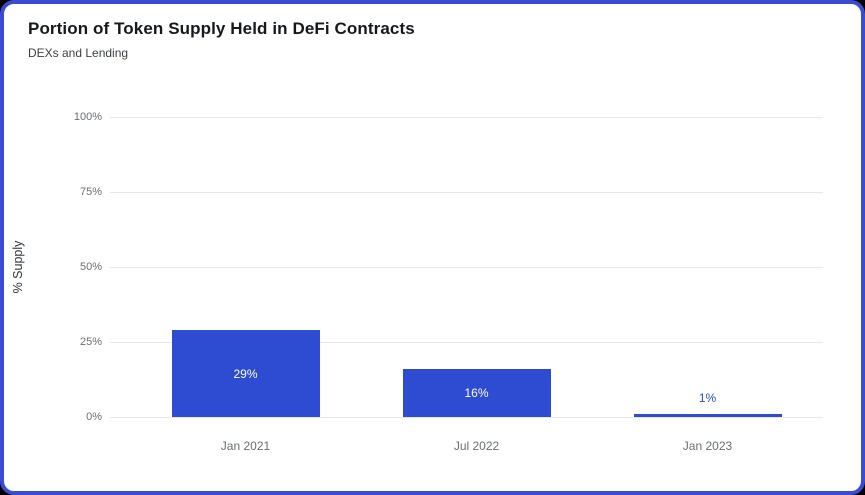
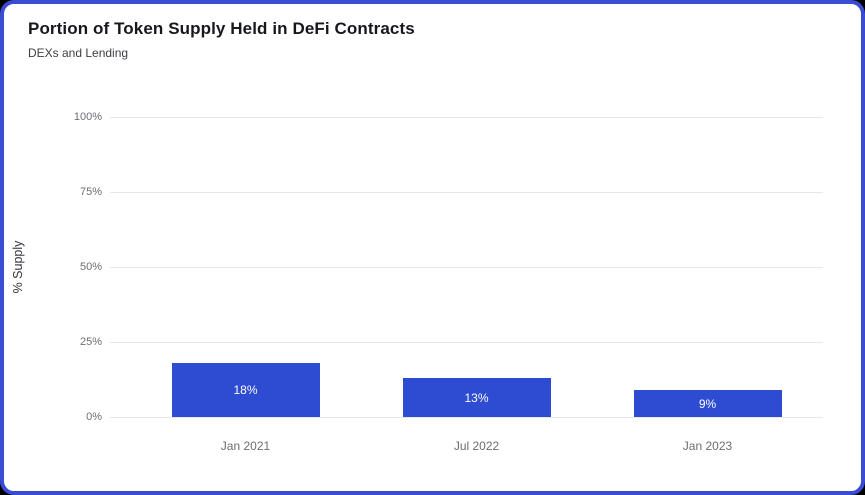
Jan 2021: 29% -> 18%
Jul 2022: 16% -> 13%
Jan 2023: 1% -> 9%
